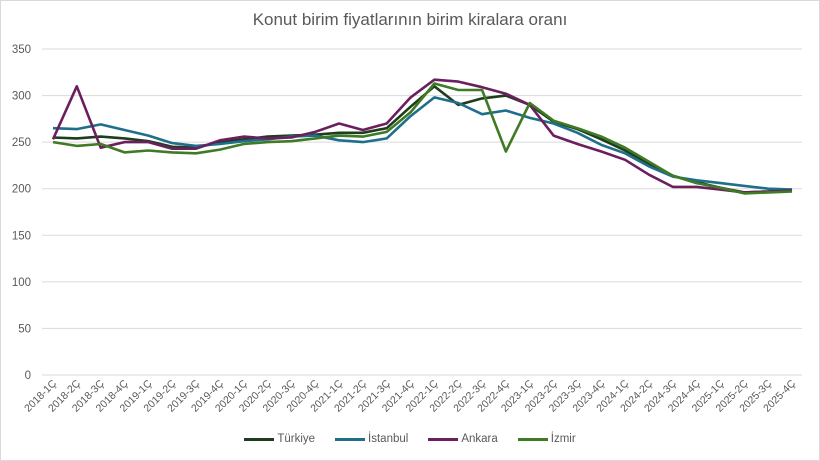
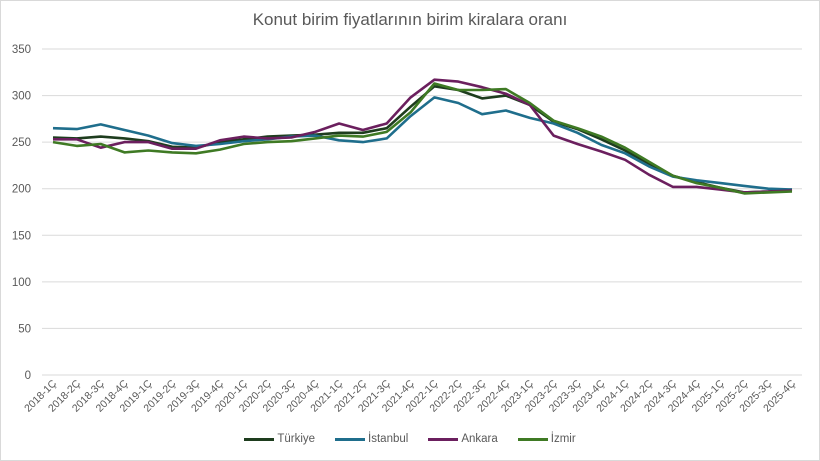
Ankara/2018-2Ç: 310 -> 250
Türkiye/2022-2Ç: 290 -> 310
İzmir/2022-4Ç: 240 -> 310
